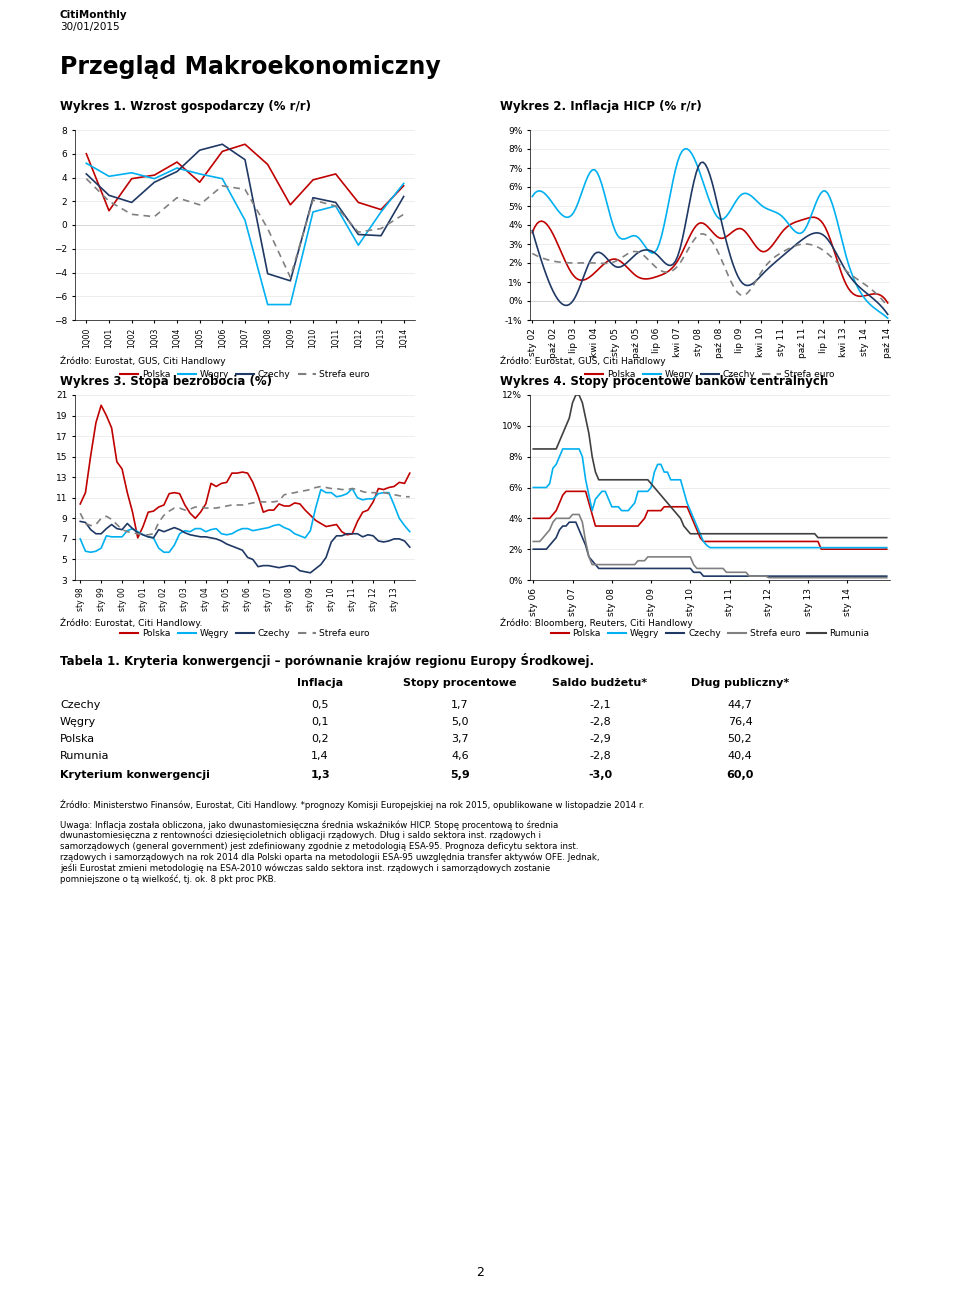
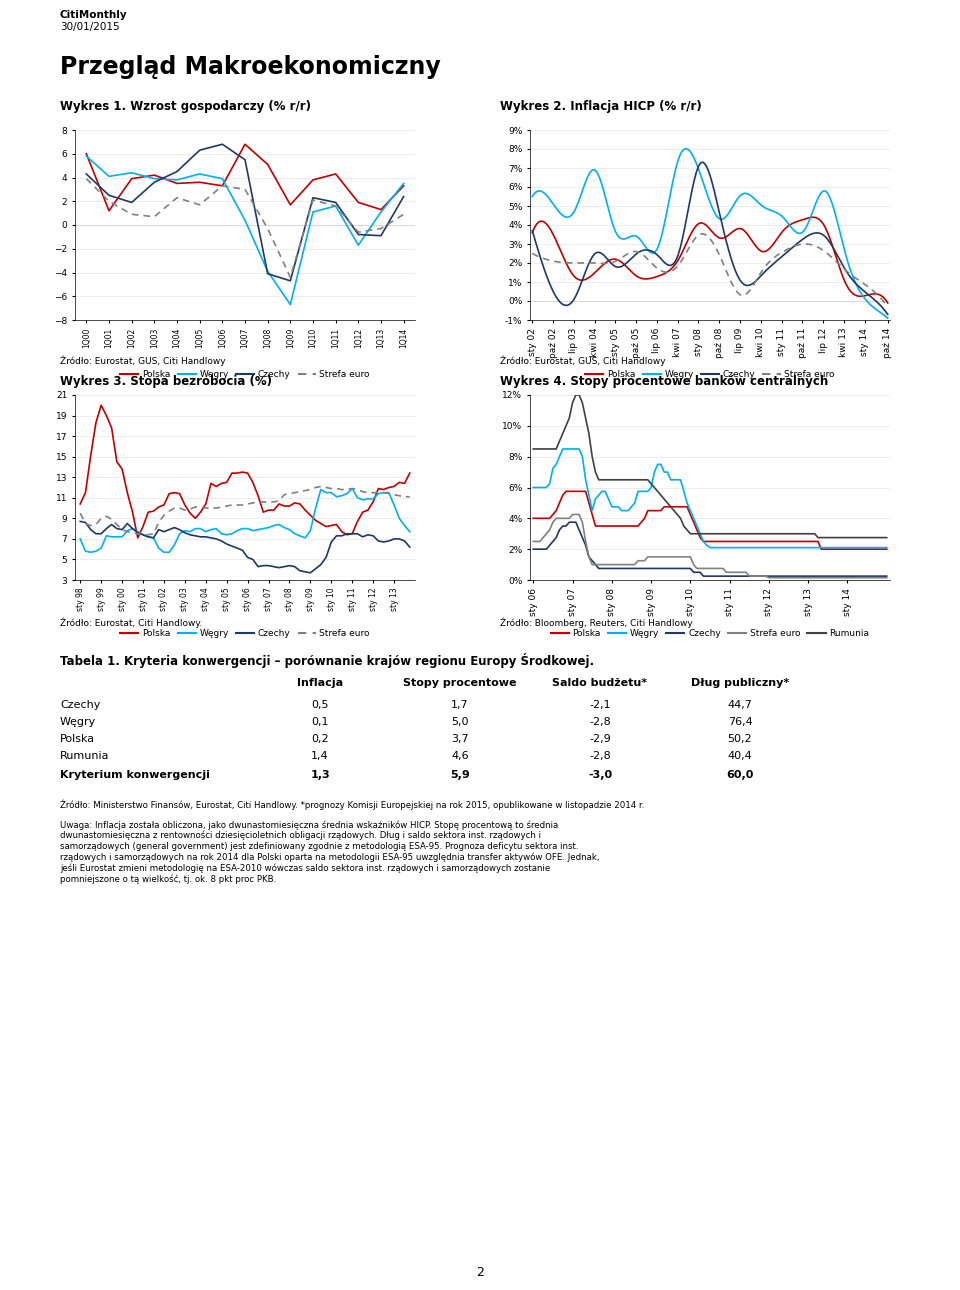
Węgry/1Q00: 5.2 -> 5.8
Polska/1Q04: 5.3 -> 3.5
Węgry/1Q04: 4.8 -> 3.8
Polska/1Q06: 6.2 -> 3.3
Węgry/1Q08: -6.7 -> -3.9
